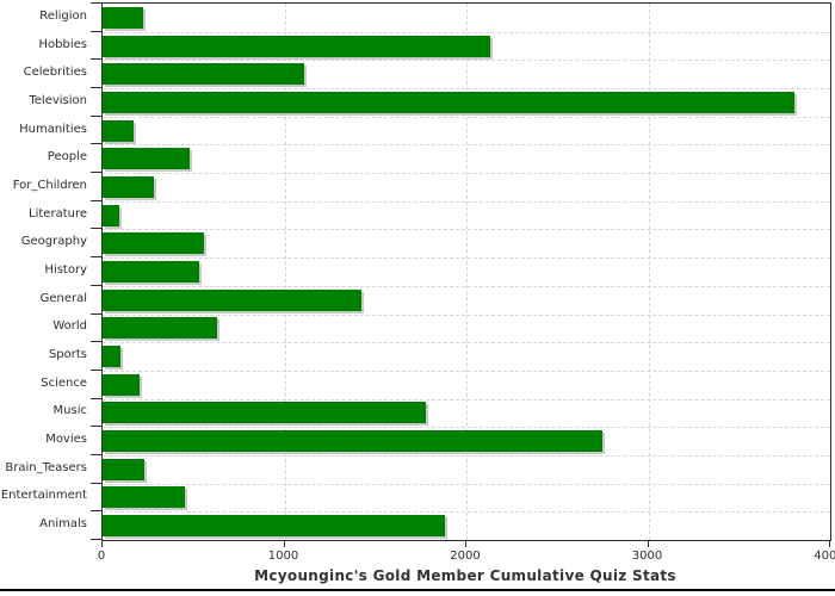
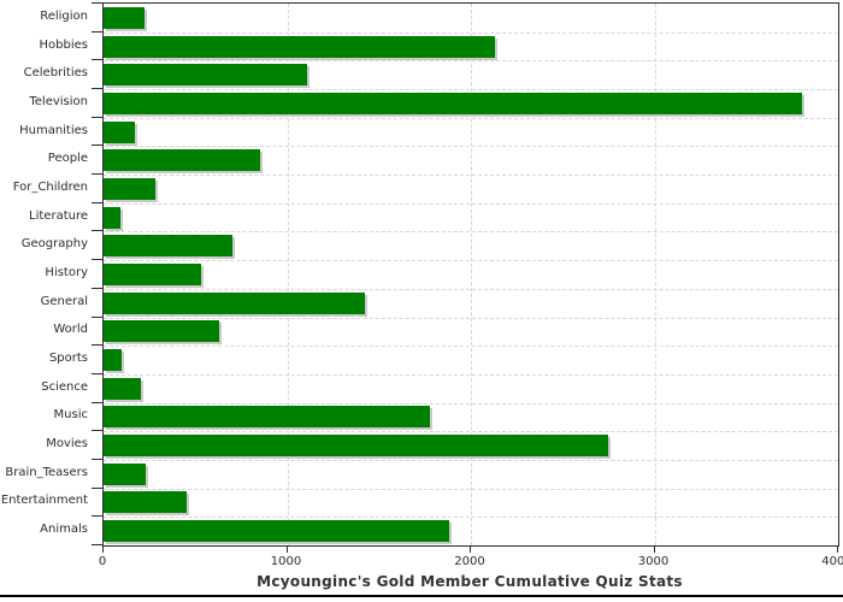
People: 480 -> 850
Geography: 560 -> 700
